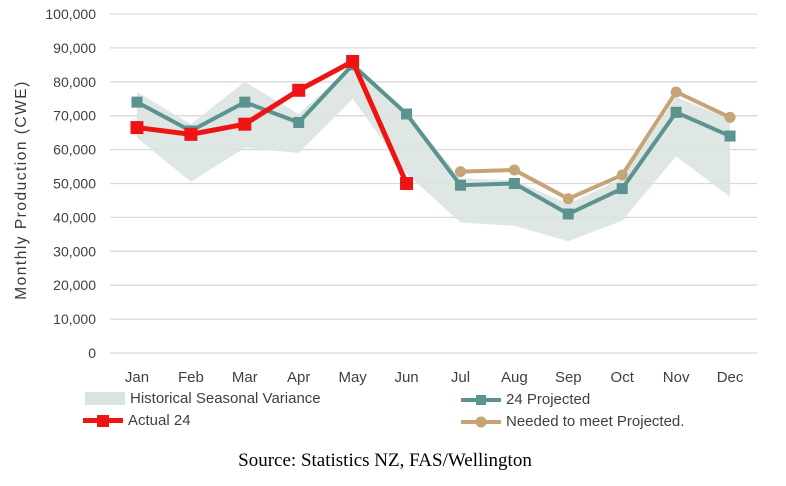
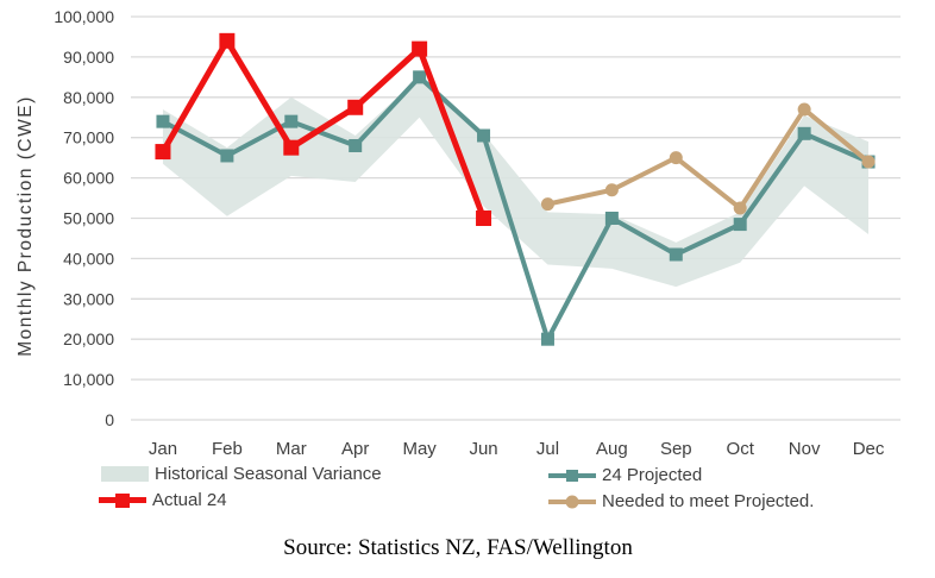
Actual 24/Feb: 64000 -> 94000
Actual 24/May: 86000 -> 92000
24 Projected/Jul: 50000 -> 20000
Needed to meet Projected./Aug: 54000 -> 57000
Needed to meet Projected./Sep: 46000 -> 65000
Needed to meet Projected./Dec: 70000 -> 64000
